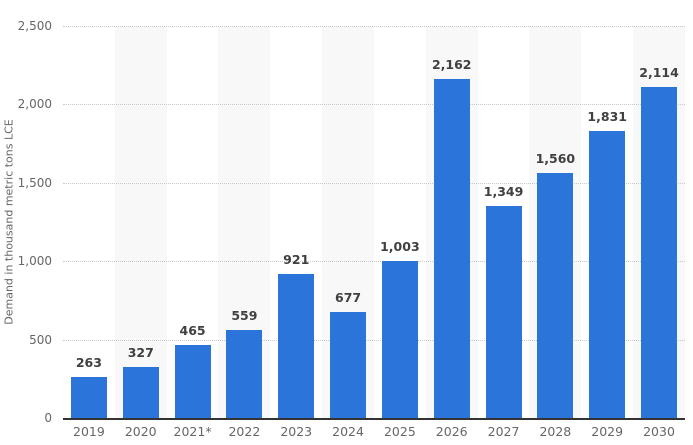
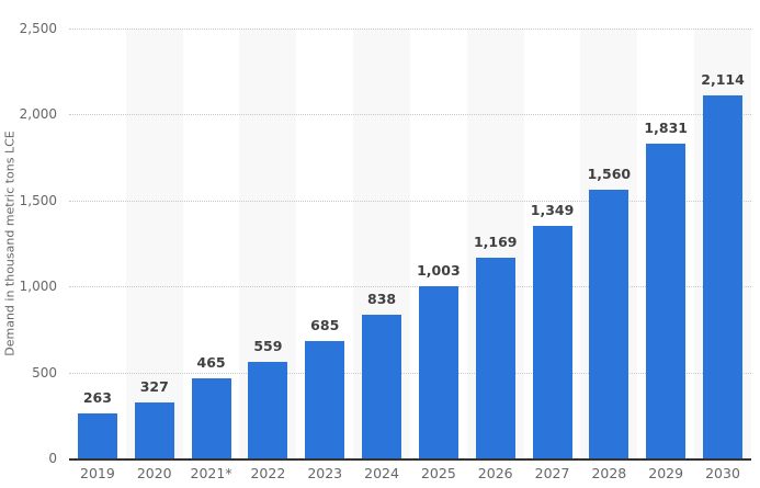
2023: 921 -> 685
2024: 677 -> 838
2026: 2,162 -> 1,169
